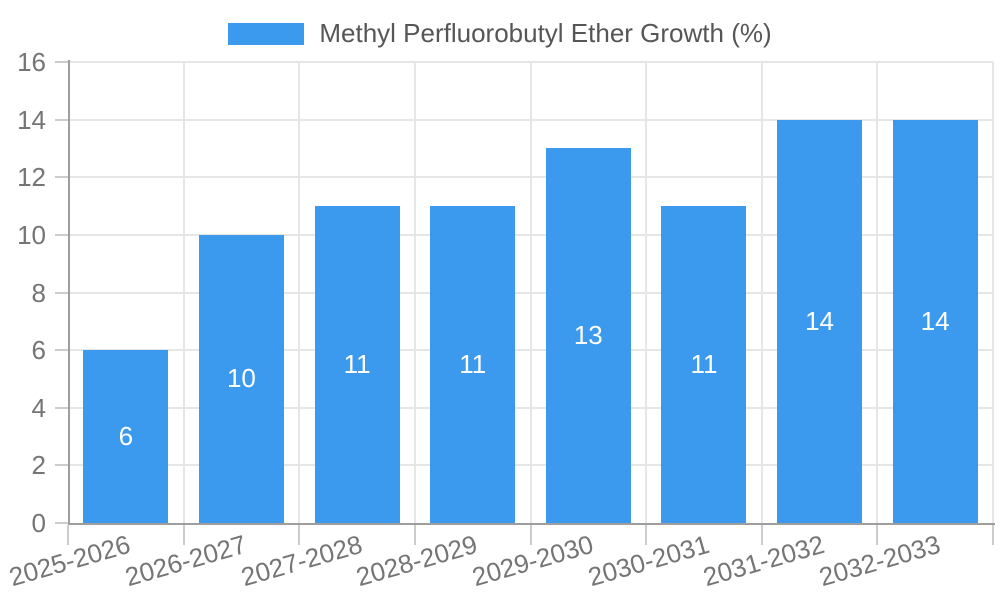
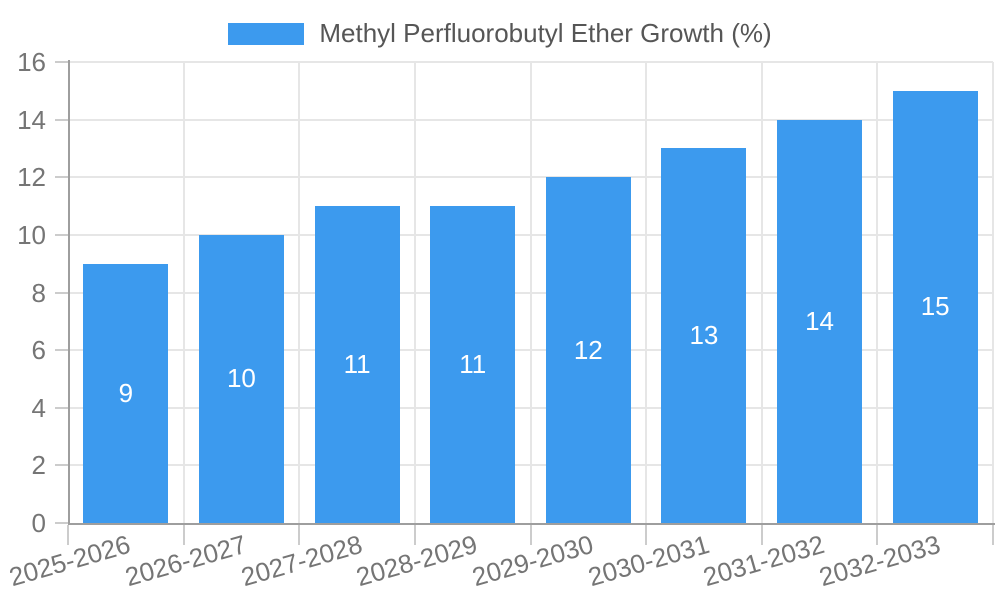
2025-2026: 6 -> 9
2029-2030: 13 -> 12
2030-2031: 11 -> 13
2032-2033: 14 -> 15
